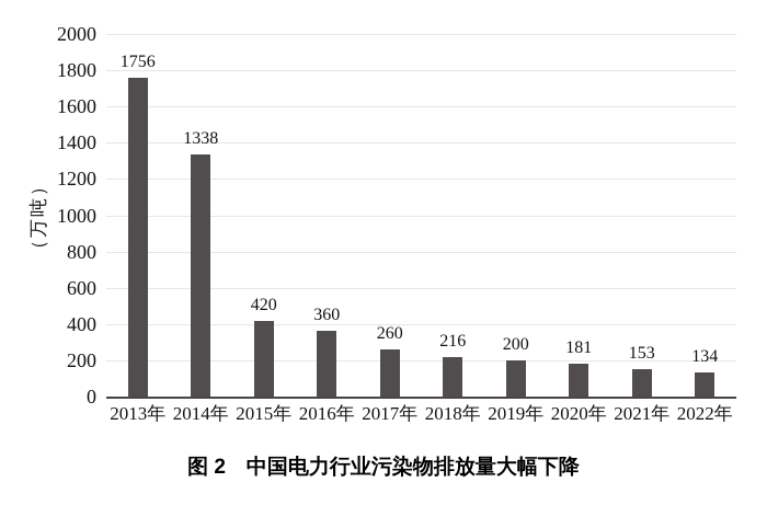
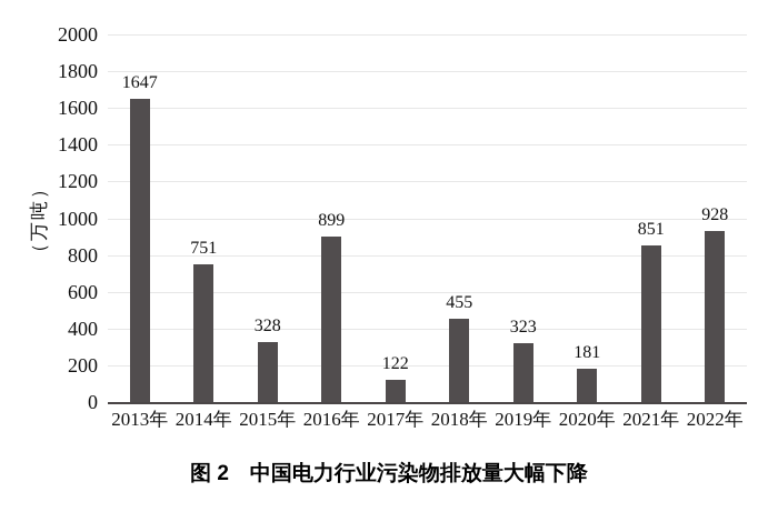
2013年: 1756 -> 1647
2014年: 1338 -> 751
2015年: 420 -> 328
2016年: 360 -> 899
2017年: 260 -> 122
2018年: 216 -> 455
2019年: 200 -> 323
2021年: 153 -> 851
2022年: 134 -> 928
